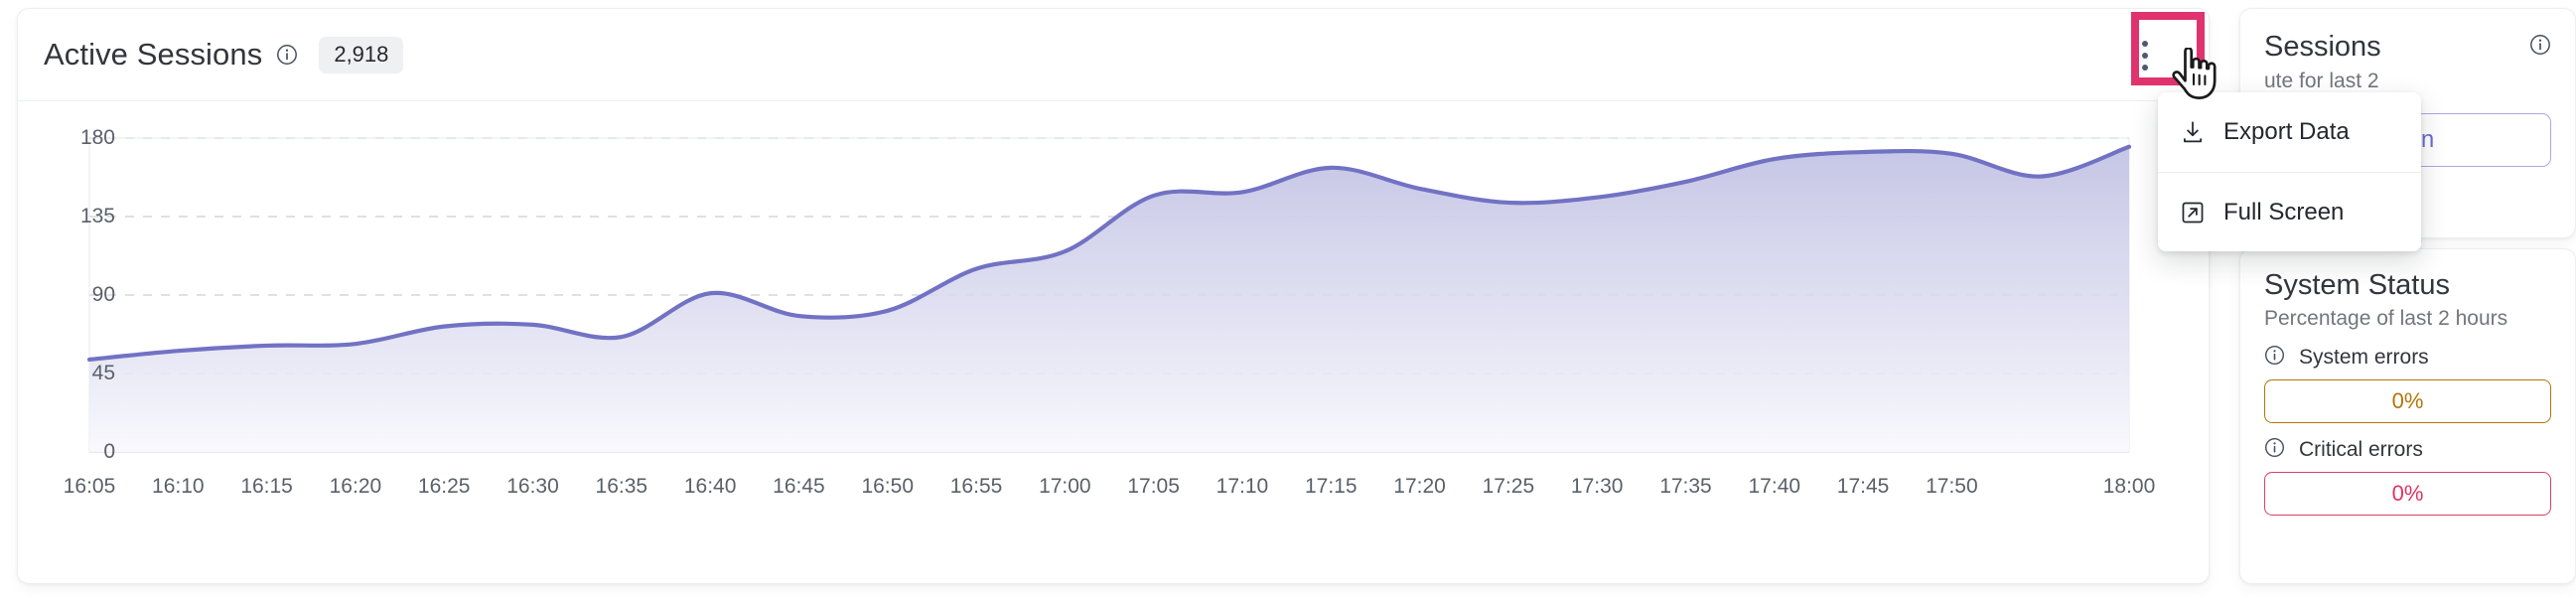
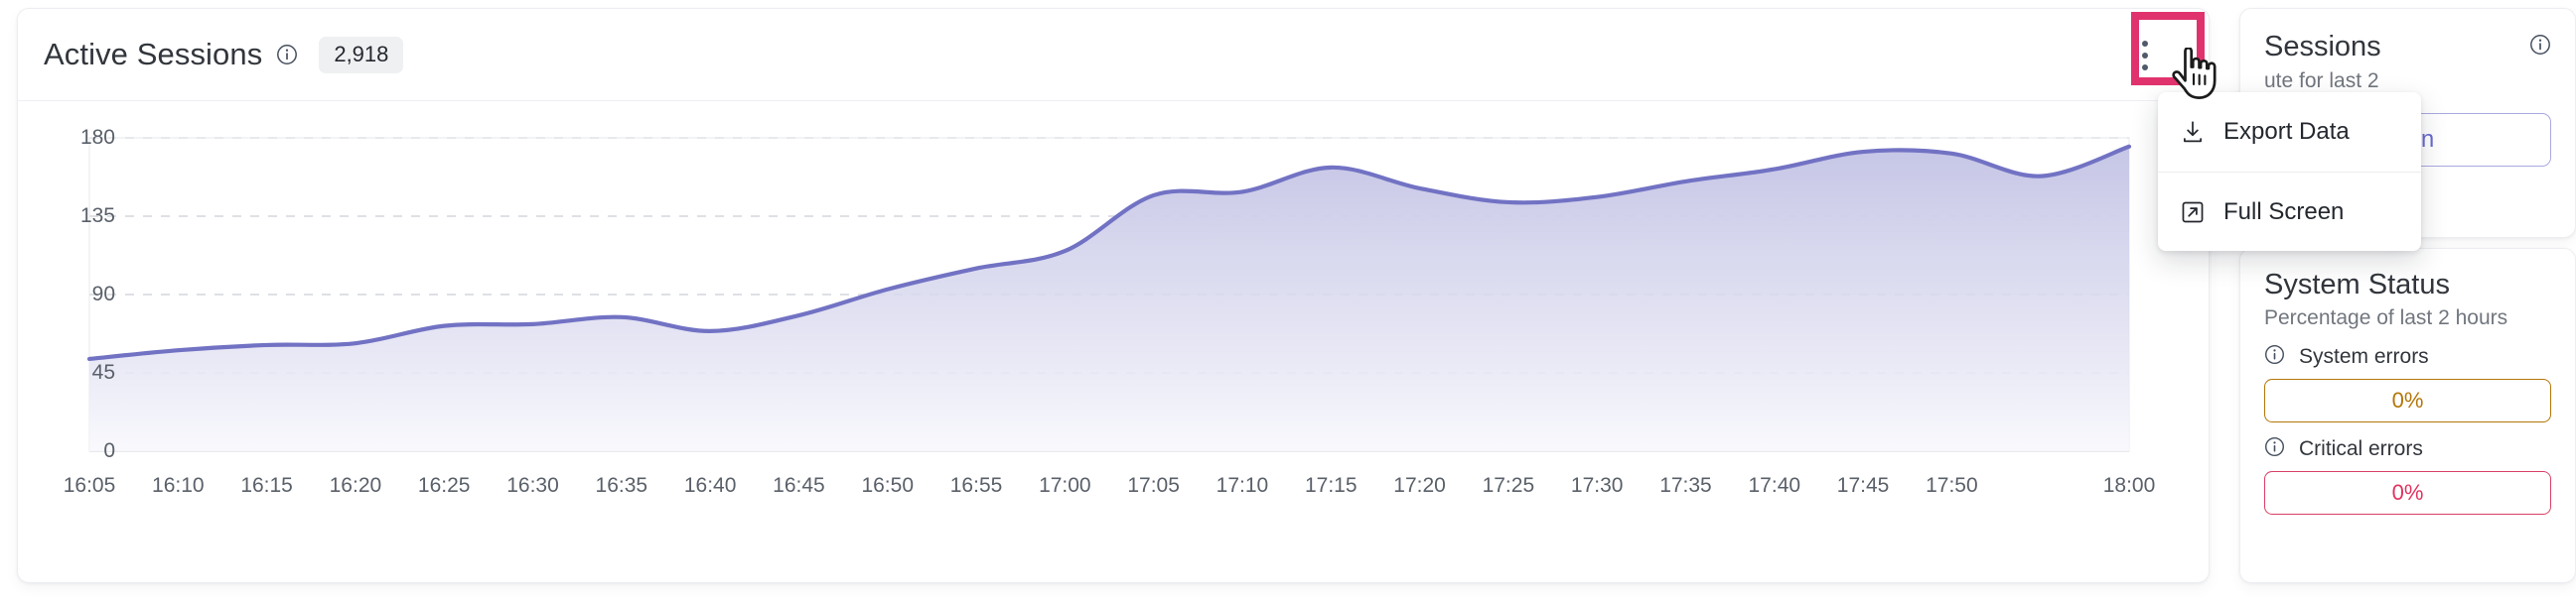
16:35: 66 -> 77
16:40: 91 -> 69
16:50: 81 -> 93
17:40: 168 -> 162
